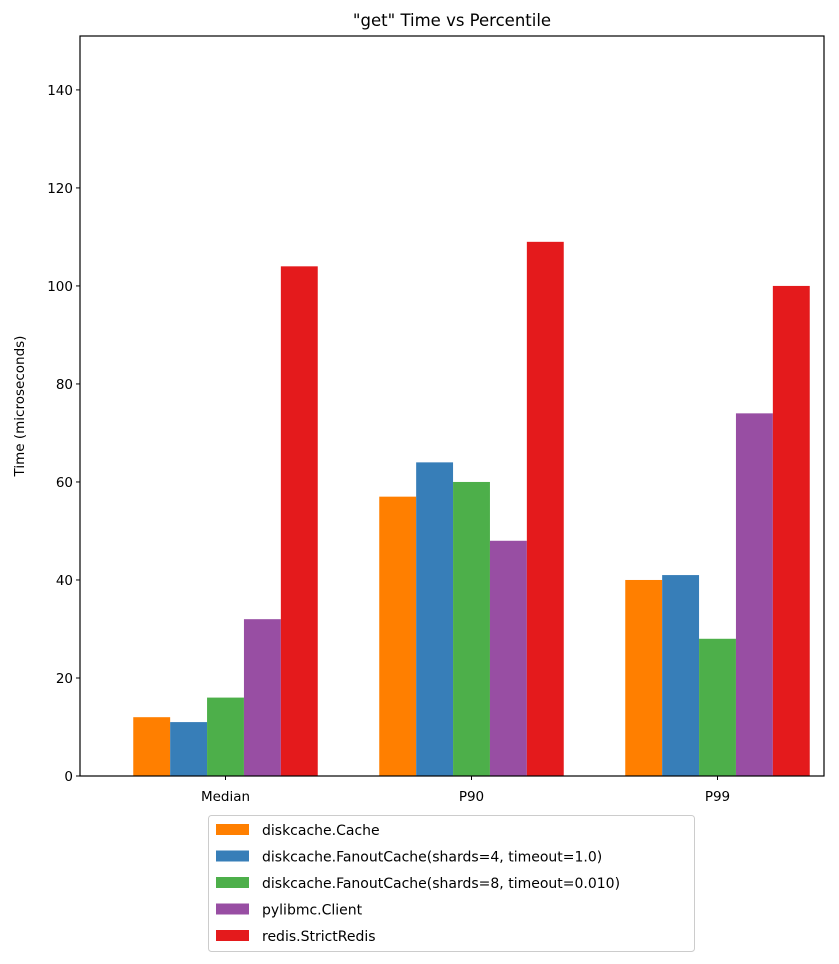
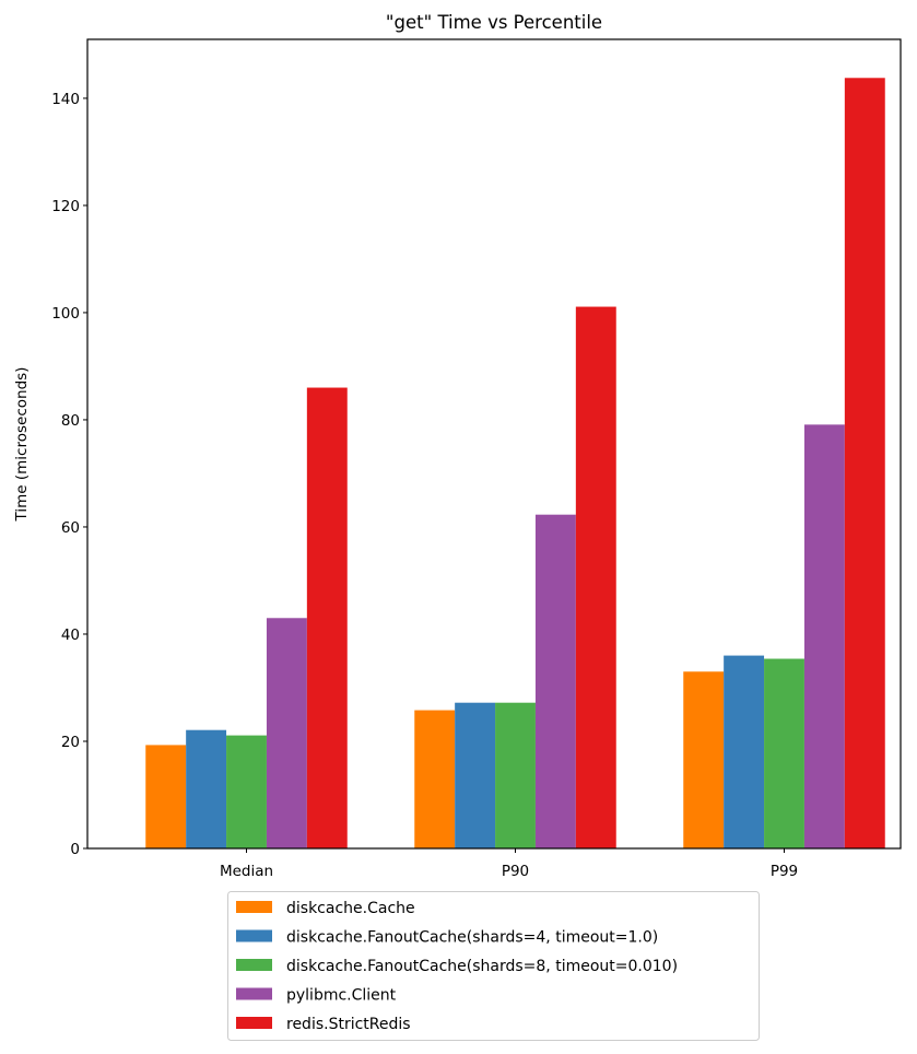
diskcache.Cache/Median: 12 -> 19
diskcache.FanoutCache(shards=4, timeout=1.0)/Median: 11 -> 22
diskcache.FanoutCache(shards=8, timeout=0.010)/Median: 16 -> 21
pylibmc.Client/Median: 32 -> 43
redis.StrictRedis/Median: 104 -> 86
diskcache.Cache/P90: 57 -> 26
diskcache.FanoutCache(shards=4, timeout=1.0)/P90: 64 -> 27
diskcache.FanoutCache(shards=8, timeout=0.010)/P90: 60 -> 27
pylibmc.Client/P90: 48 -> 62
redis.StrictRedis/P90: 109 -> 101
diskcache.Cache/P99: 40 -> 33
diskcache.FanoutCache(shards=4, timeout=1.0)/P99: 41 -> 36
diskcache.FanoutCache(shards=8, timeout=0.010)/P99: 28 -> 35
pylibmc.Client/P99: 74 -> 79
redis.StrictRedis/P99: 100 -> 144
